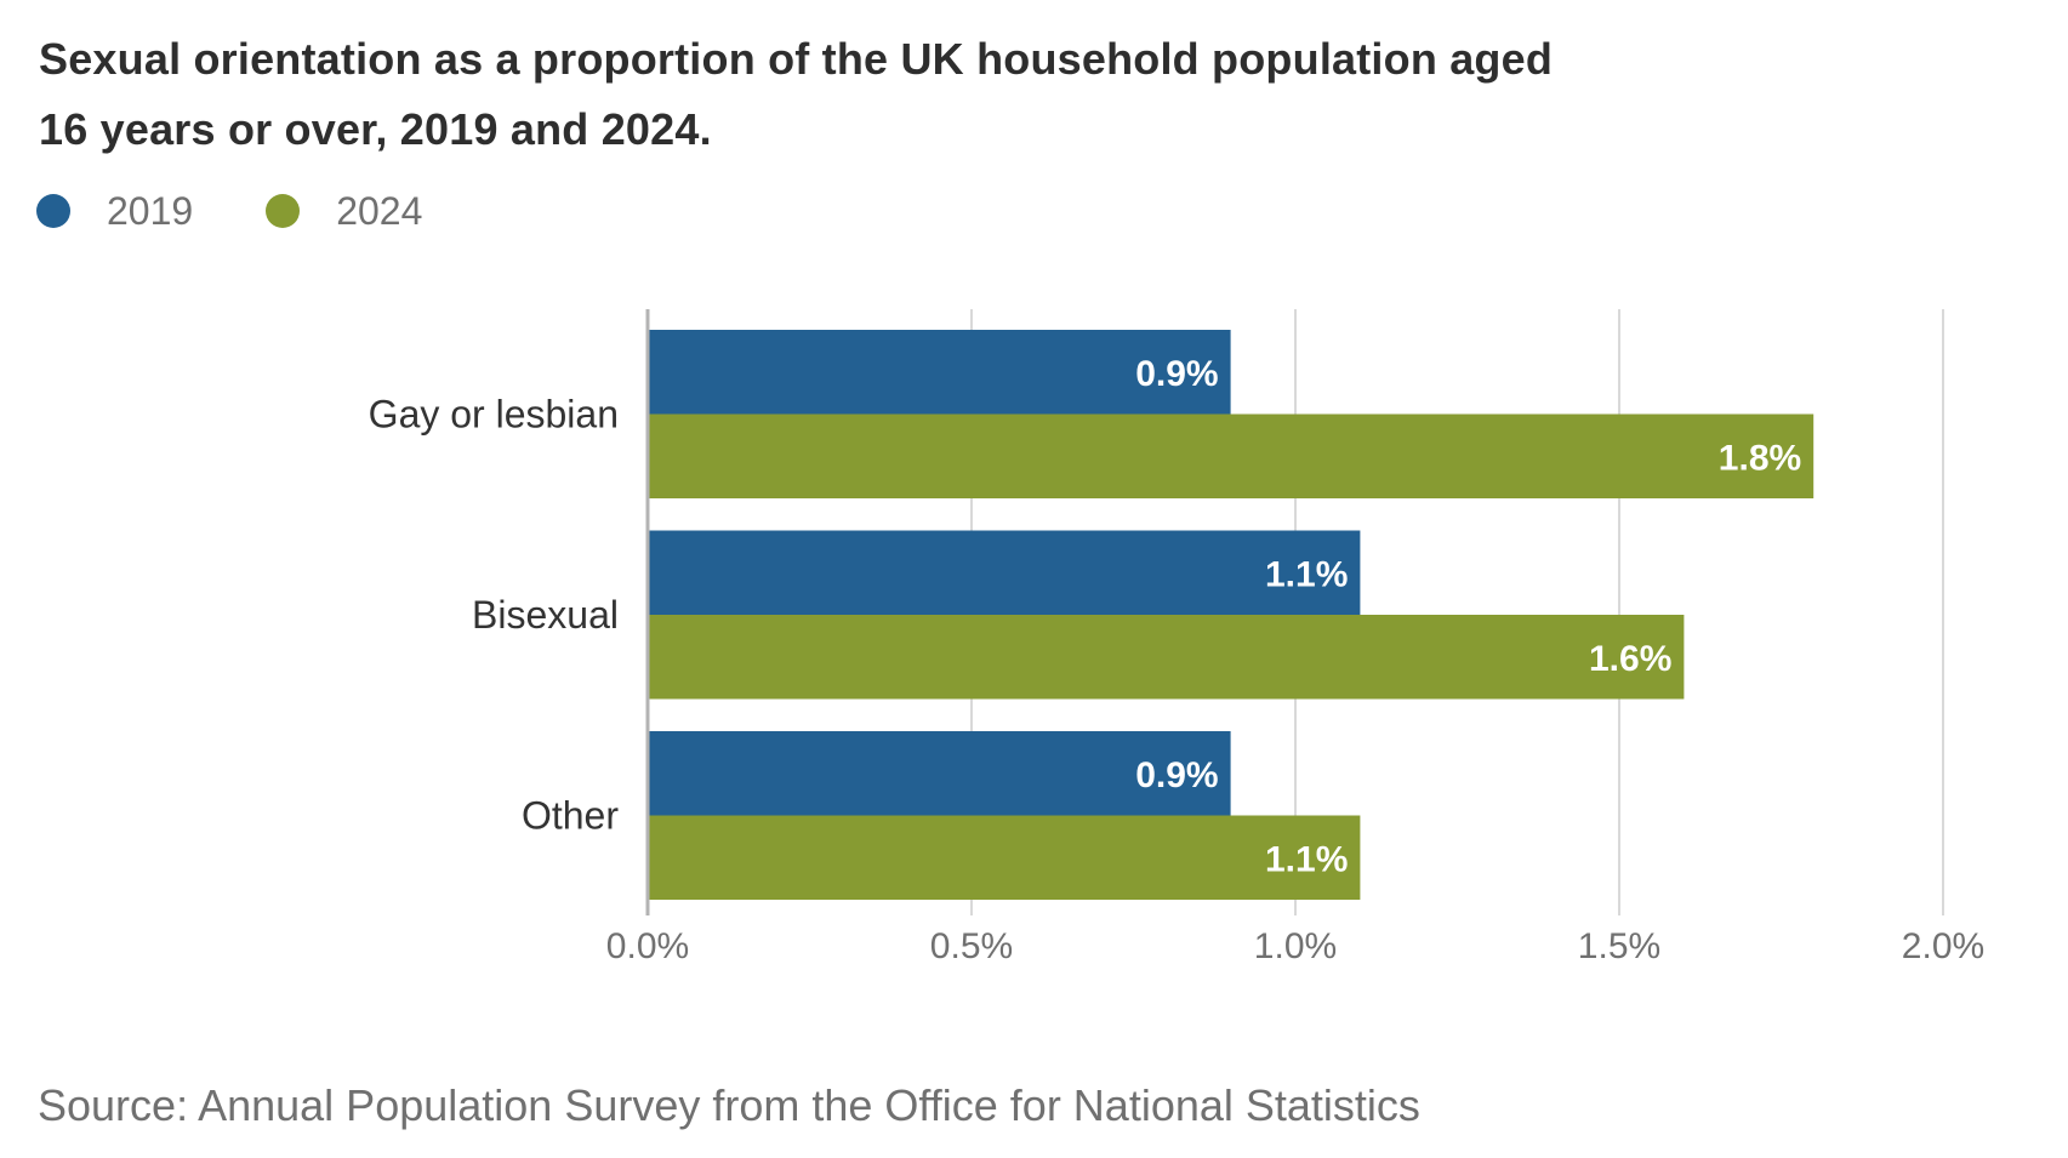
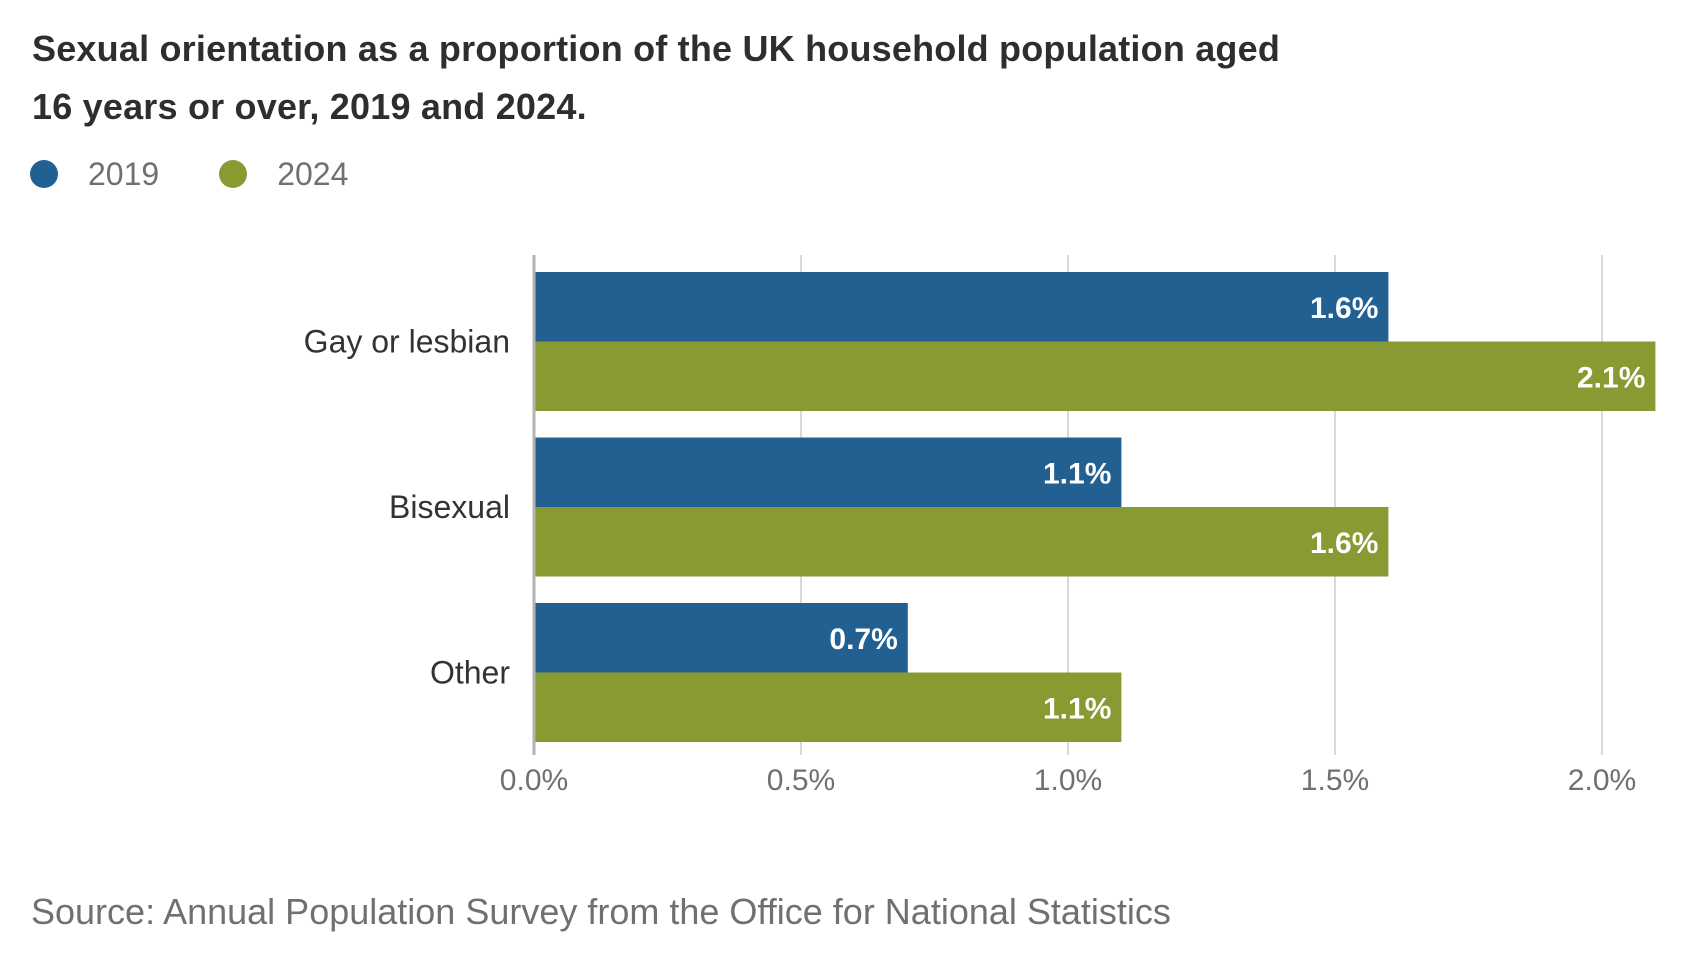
2019/Gay or lesbian: 0.9% -> 1.6%
2024/Gay or lesbian: 1.8% -> 2.1%
2019/Other: 0.9% -> 0.7%
